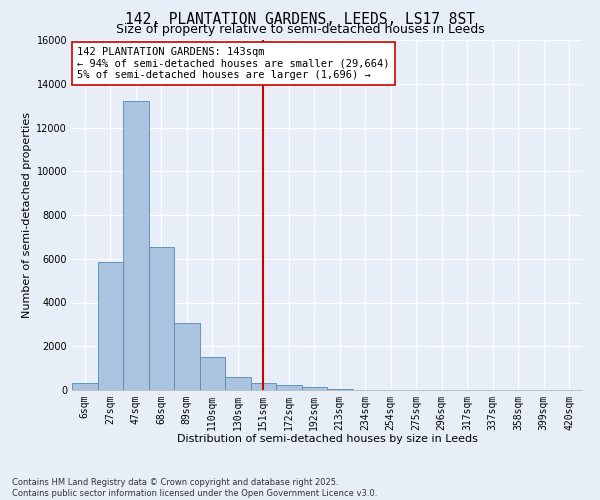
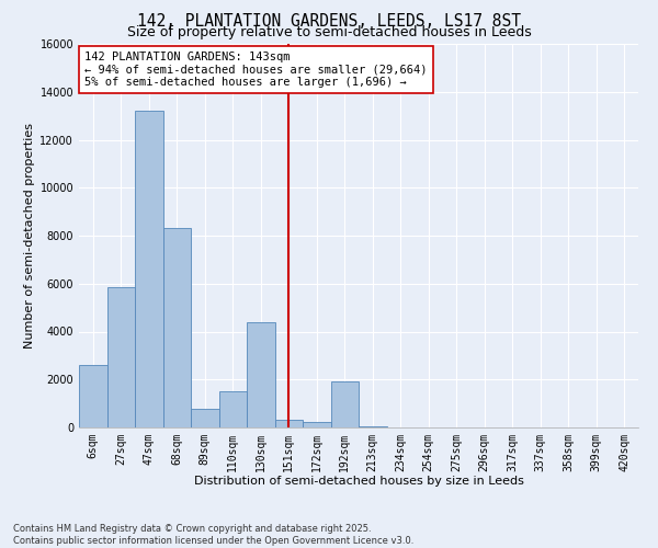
6sqm: 300 -> 2600
68sqm: 6550 -> 8300
89sqm: 3050 -> 800
130sqm: 580 -> 4400
192sqm: 120 -> 1900
